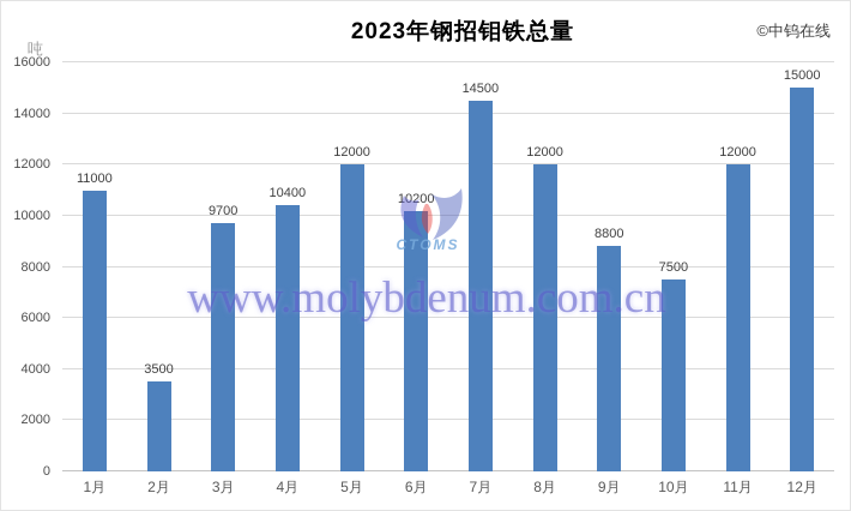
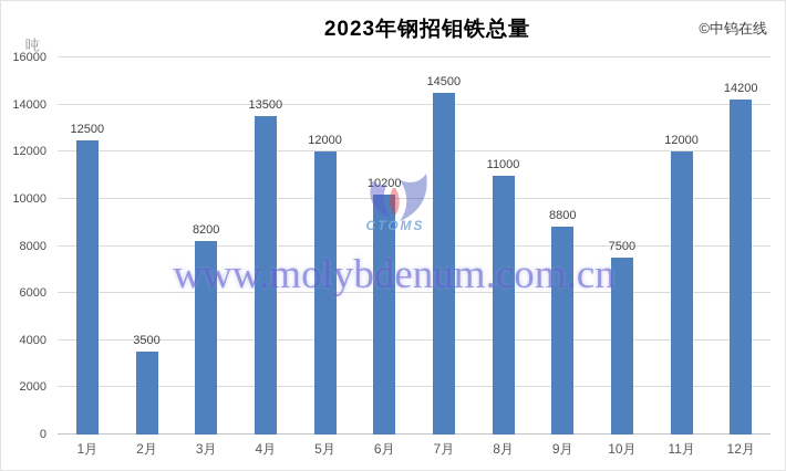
1月: 11000 -> 12500
3月: 9700 -> 8200
4月: 10400 -> 13500
8月: 12000 -> 11000
12月: 15000 -> 14200
